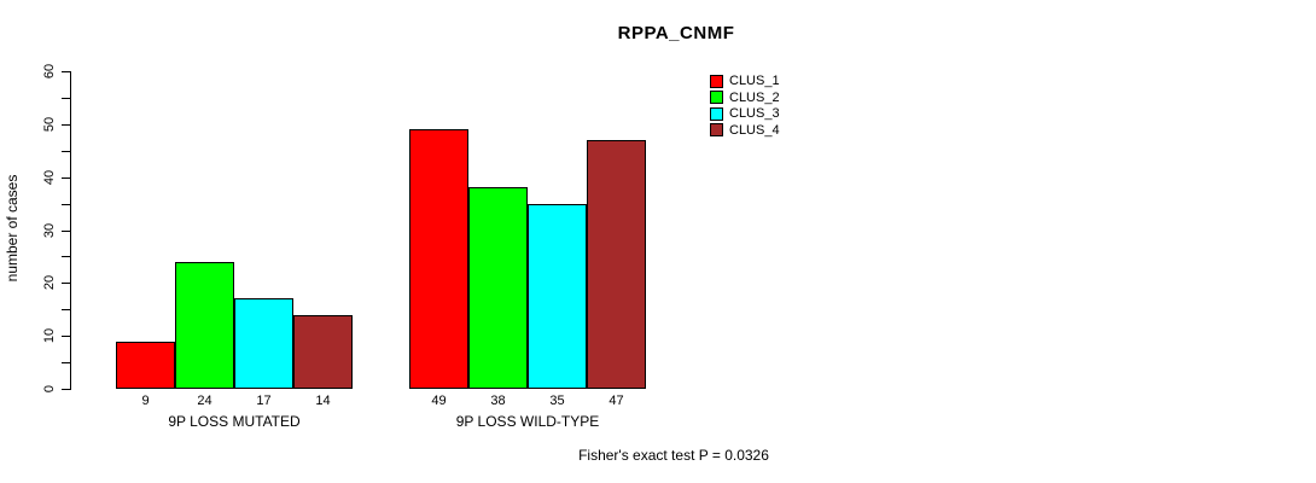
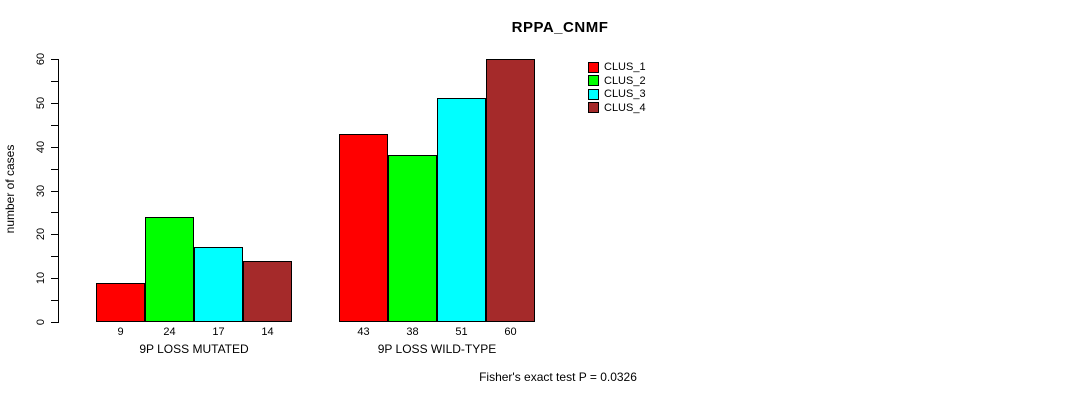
CLUS_1/9P LOSS WILD-TYPE: 49 -> 43
CLUS_3/9P LOSS WILD-TYPE: 35 -> 51
CLUS_4/9P LOSS WILD-TYPE: 47 -> 60
